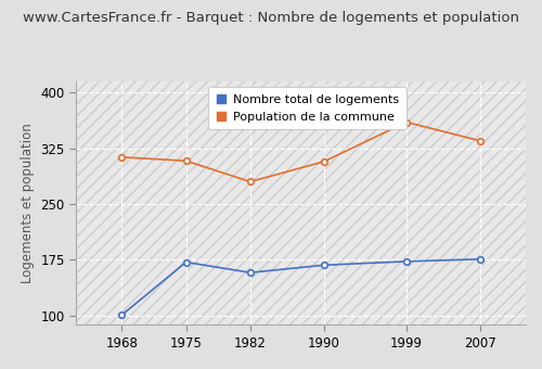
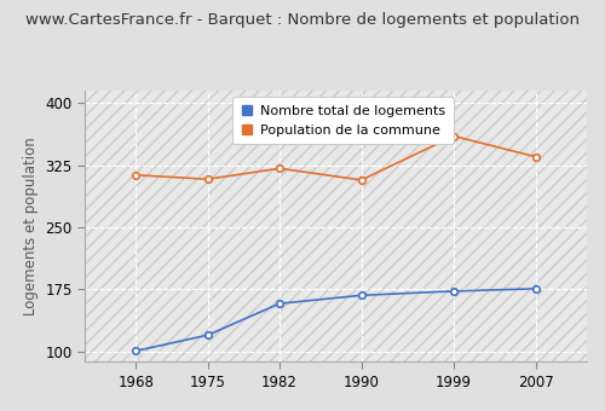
Nombre total de logements/1975: 172 -> 120
Population de la commune/1982: 280 -> 321
